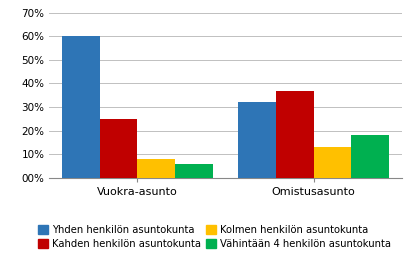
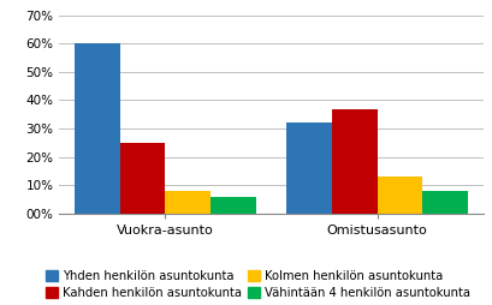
Vähintään 4 henkilön asuntokunta/Omistusasunto: 18% -> 8%
